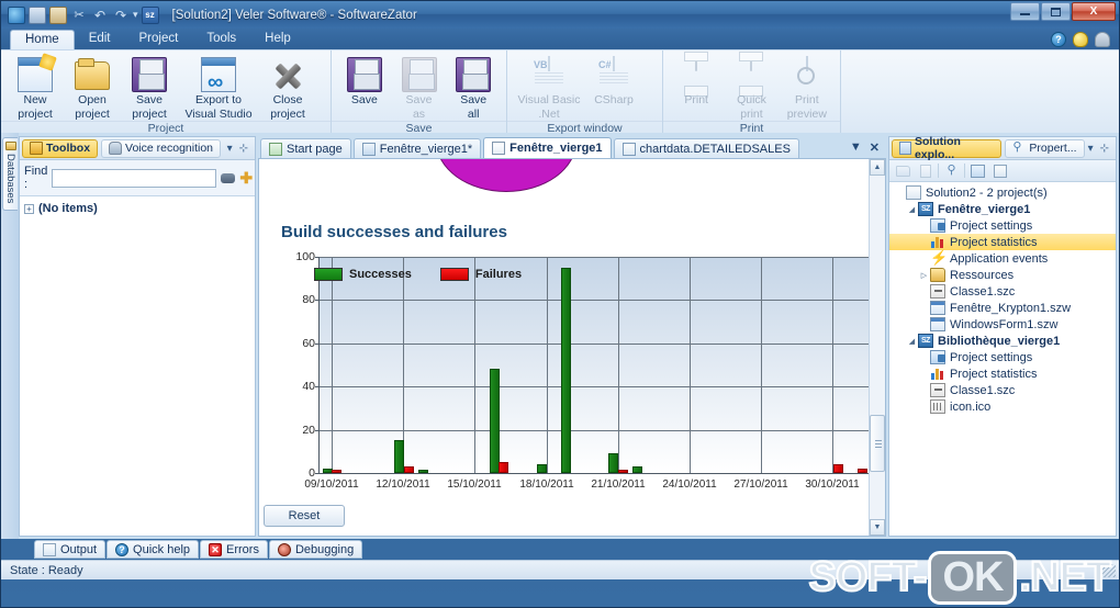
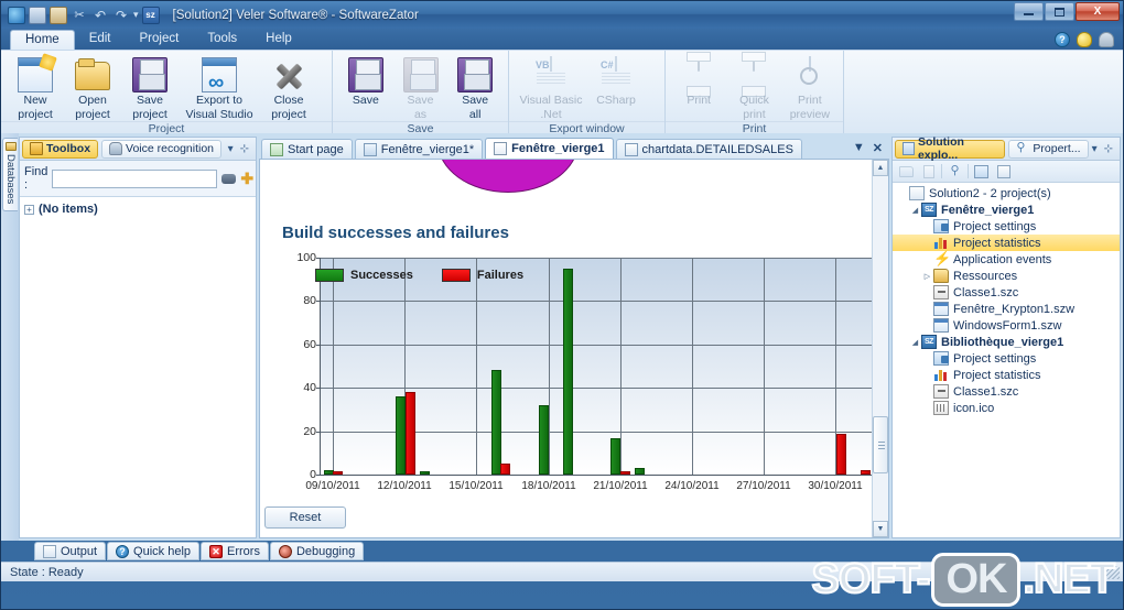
Successes/12/10/2011: 15 -> 36
Failures/12/10/2011: 3 -> 38
Successes/18/10/2011: 4 -> 32
Successes/21/10/2011: 9 -> 17
Failures/30/10/2011: 4 -> 19
